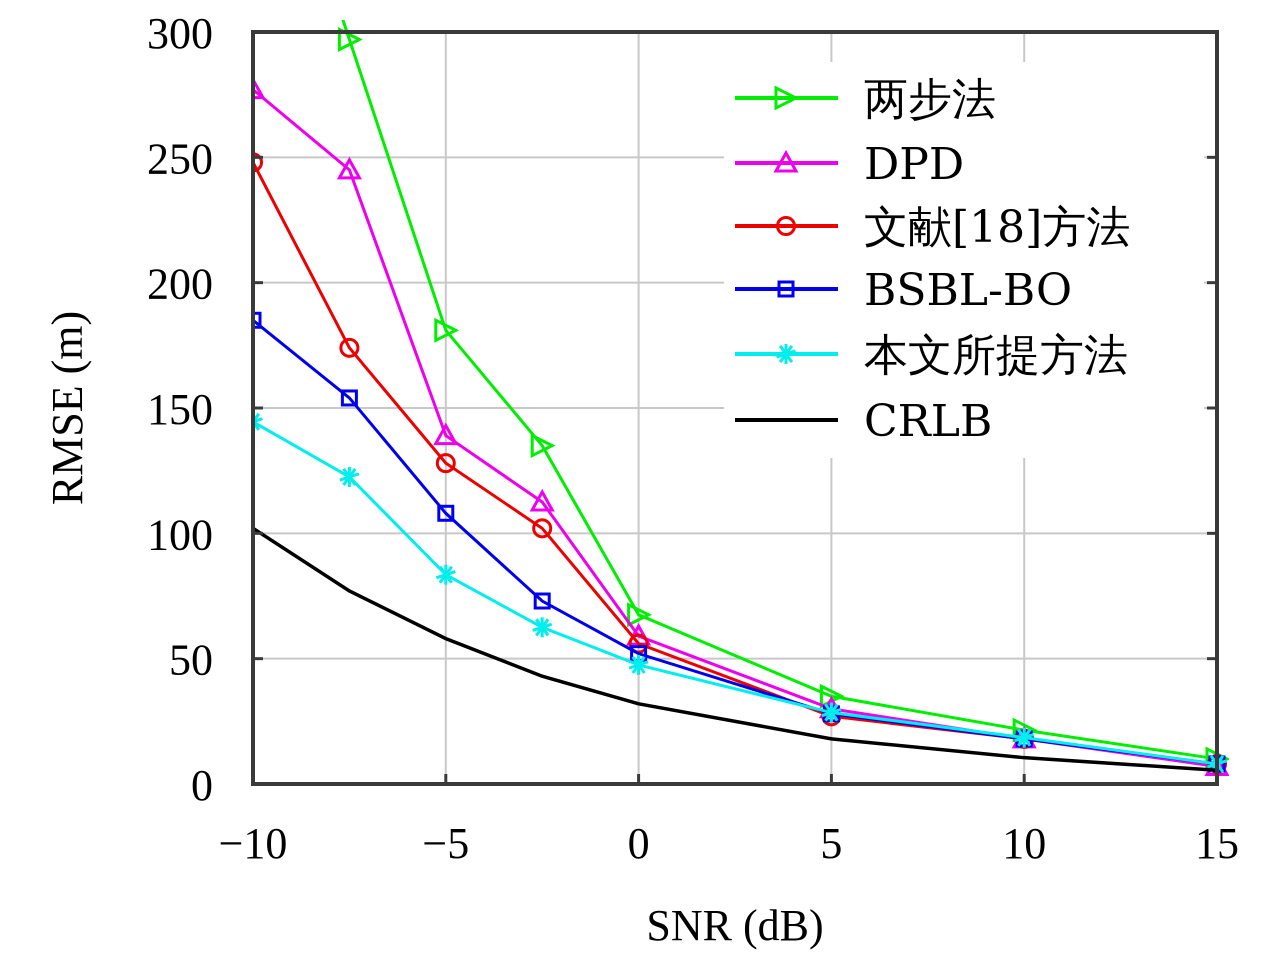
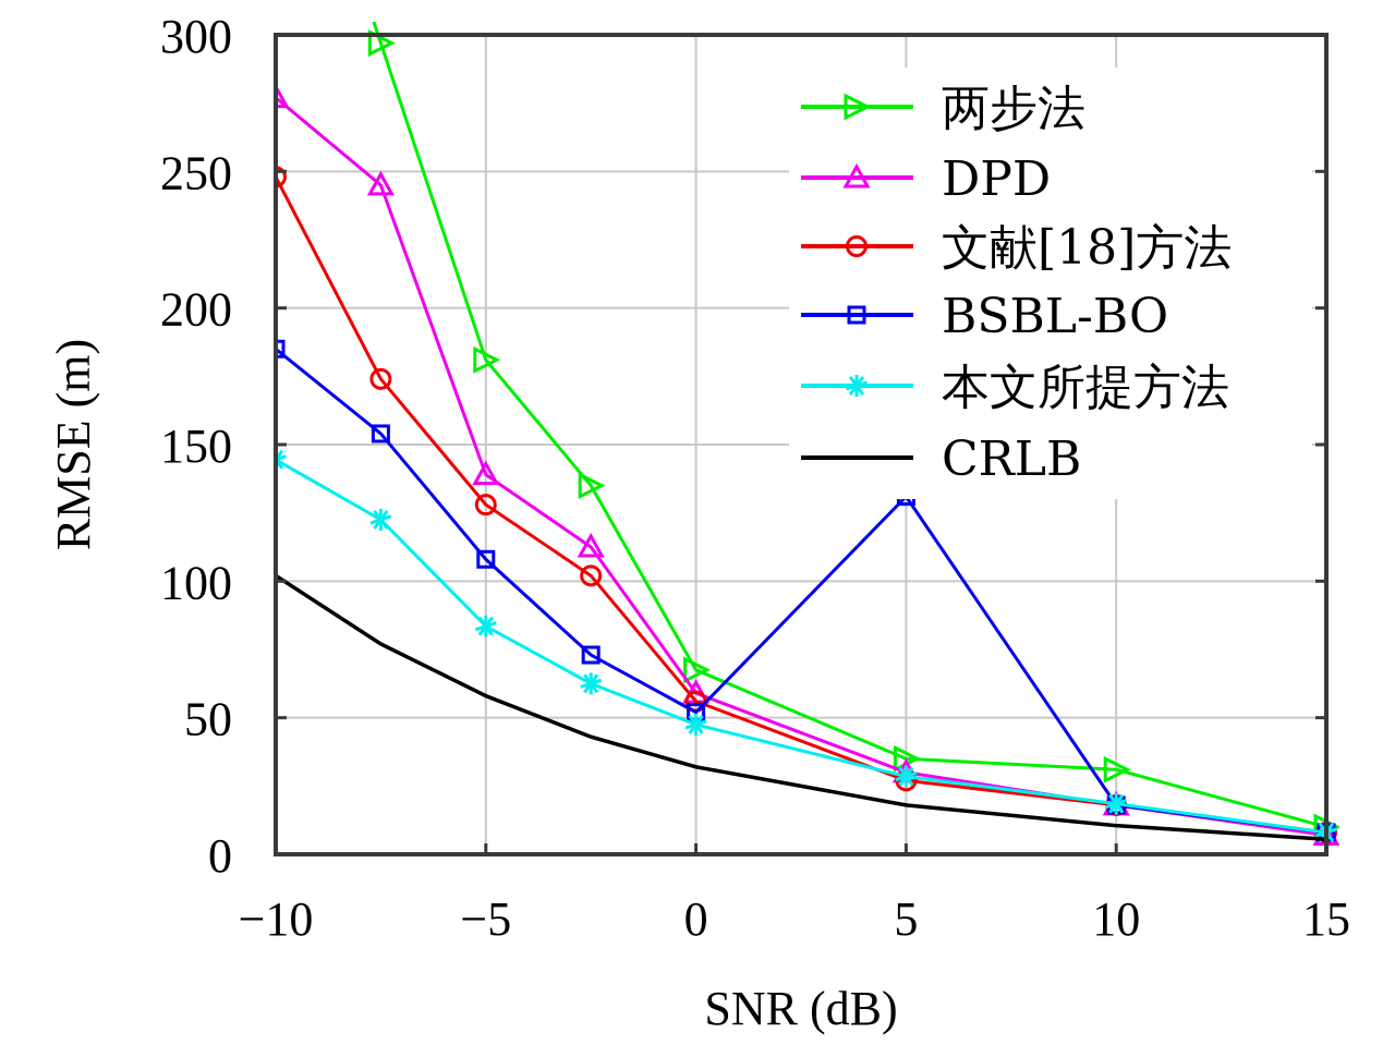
BSBL-BO/5: 28 -> 131
两步法/10: 22 -> 31
